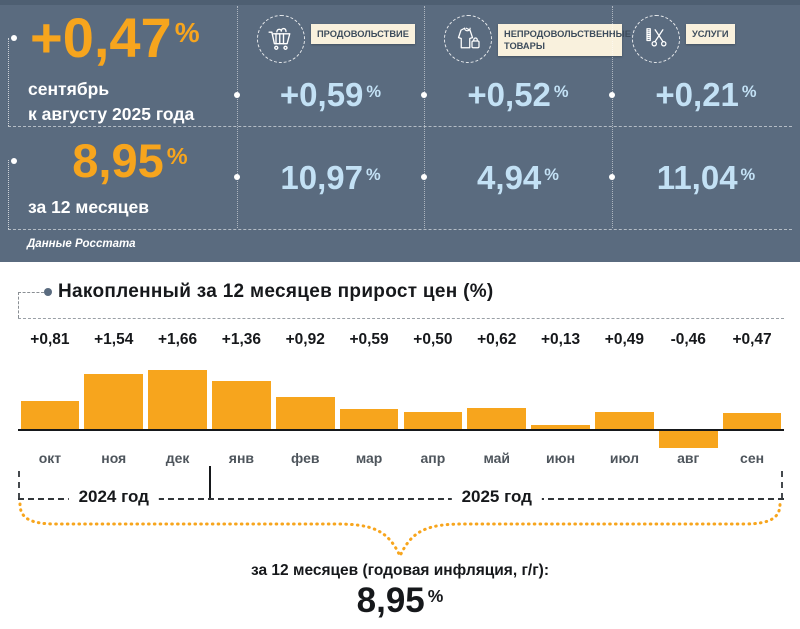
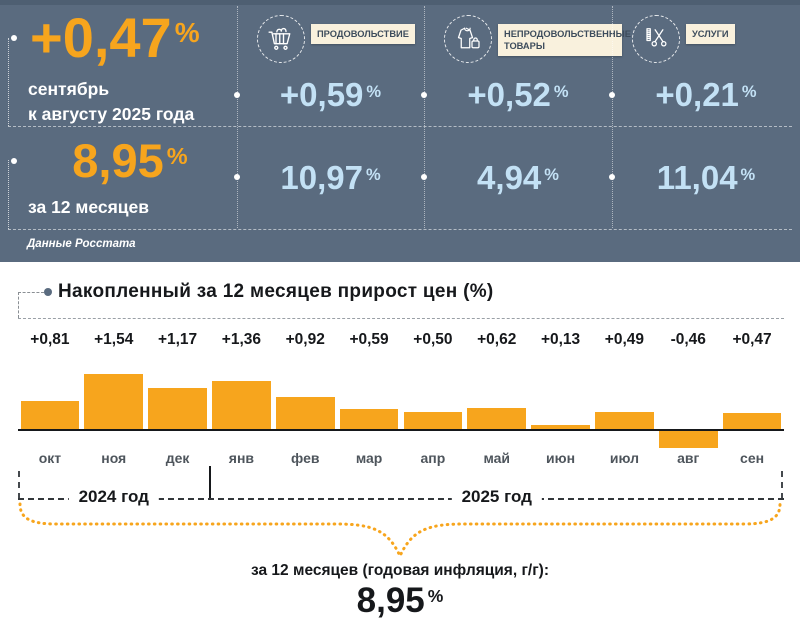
дек: +1,66 -> +1,17
